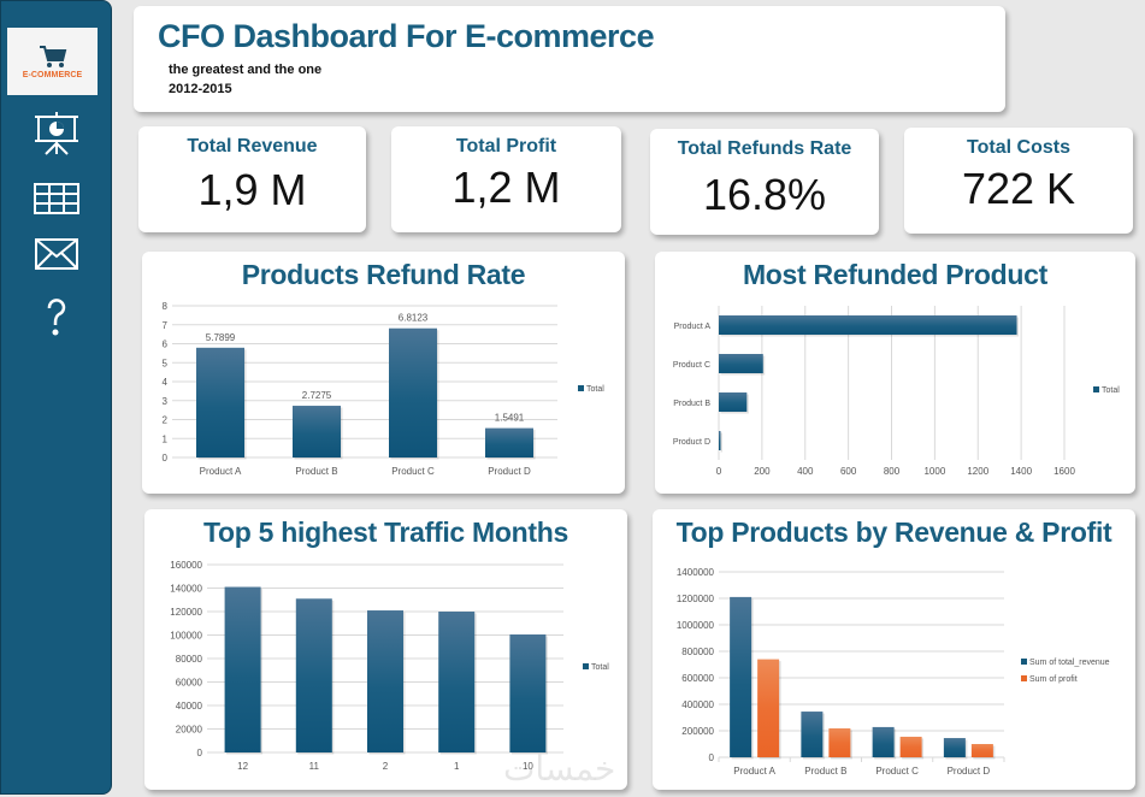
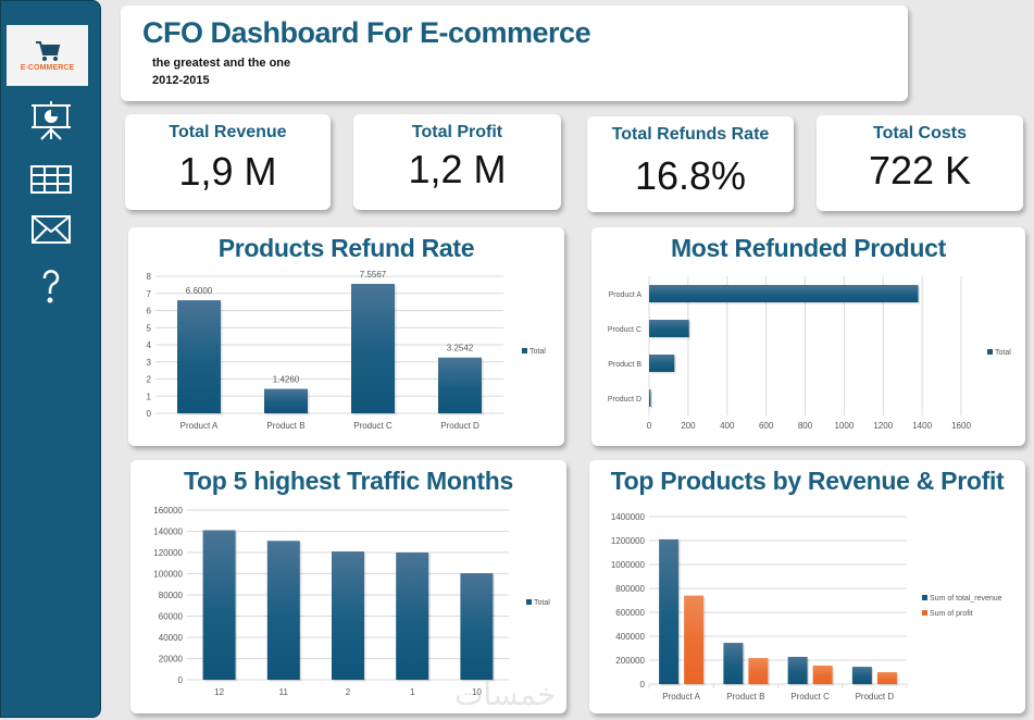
Products Refund Rate/Product A: 5.7899 -> 6.6000
Products Refund Rate/Product B: 2.7275 -> 1.4260
Products Refund Rate/Product C: 6.8123 -> 7.5567
Products Refund Rate/Product D: 1.5491 -> 3.2542
